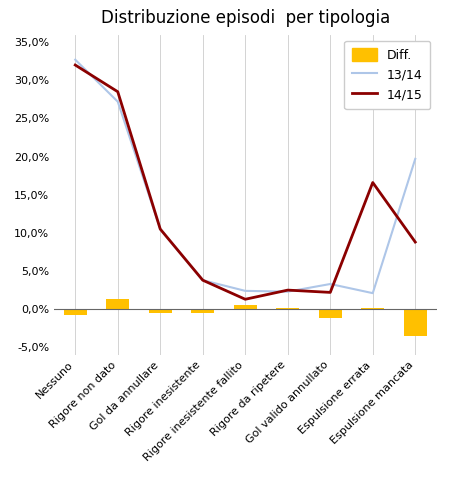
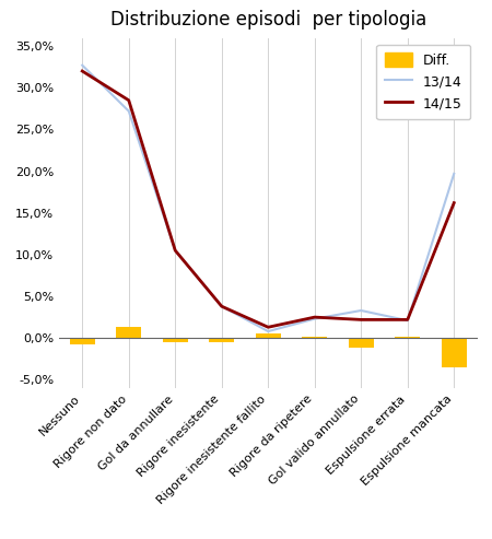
13/14/Rigore inesistente fallito: 2,4% -> 0,8%
14/15/Espulsione errata: 16,6% -> 2,2%
14/15/Espulsione mancata: 8,8% -> 16,2%
